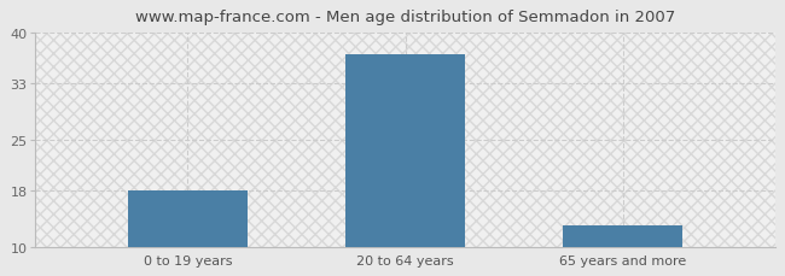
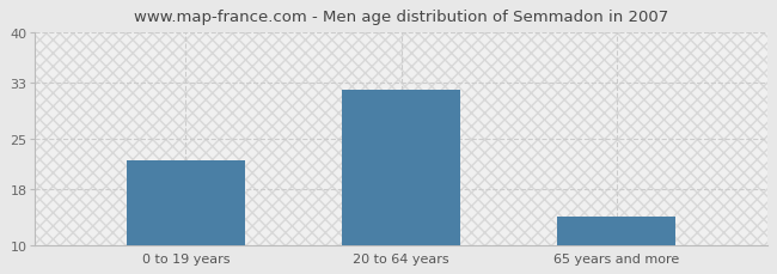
0 to 19 years: 18 -> 22
20 to 64 years: 37 -> 32
65 years and more: 13 -> 14
